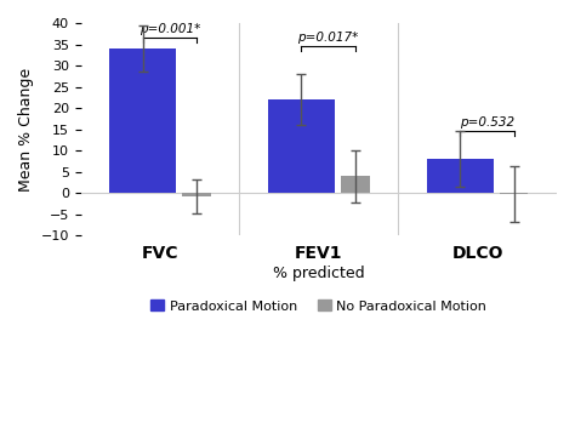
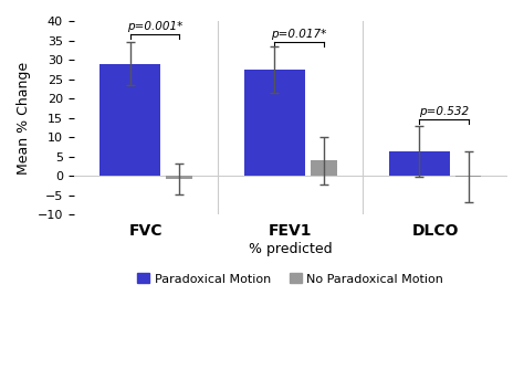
Paradoxical Motion/FVC: 34.0 -> 29.0
Paradoxical Motion/FEV1: 22.0 -> 27.3
Paradoxical Motion/DLCO: 8.0 -> 6.3
